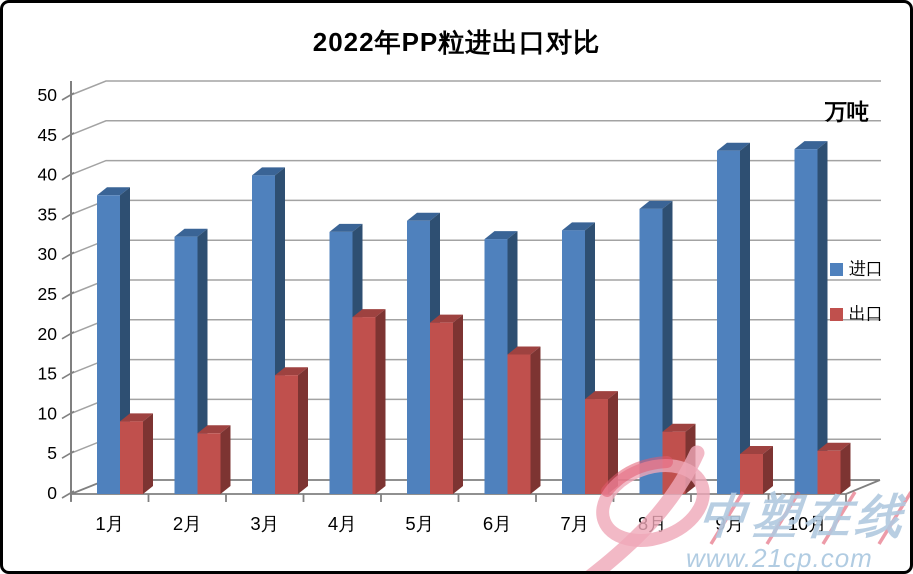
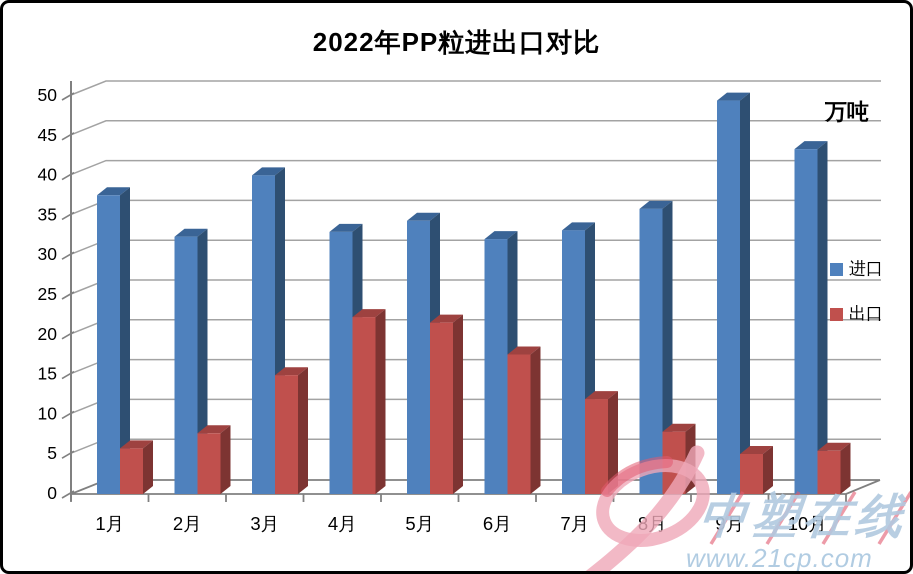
出口/1月: 9 -> 6
进口/9月: 43 -> 49
